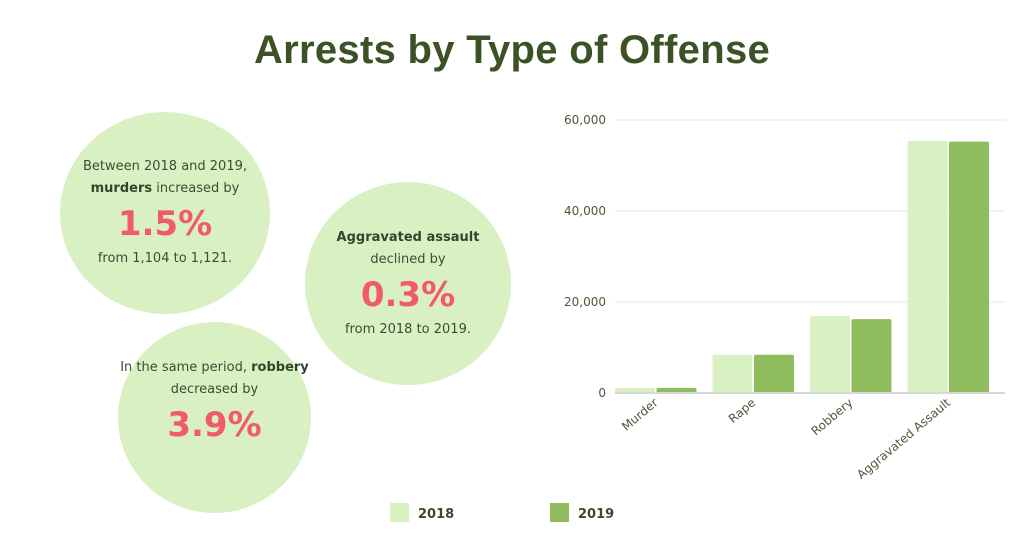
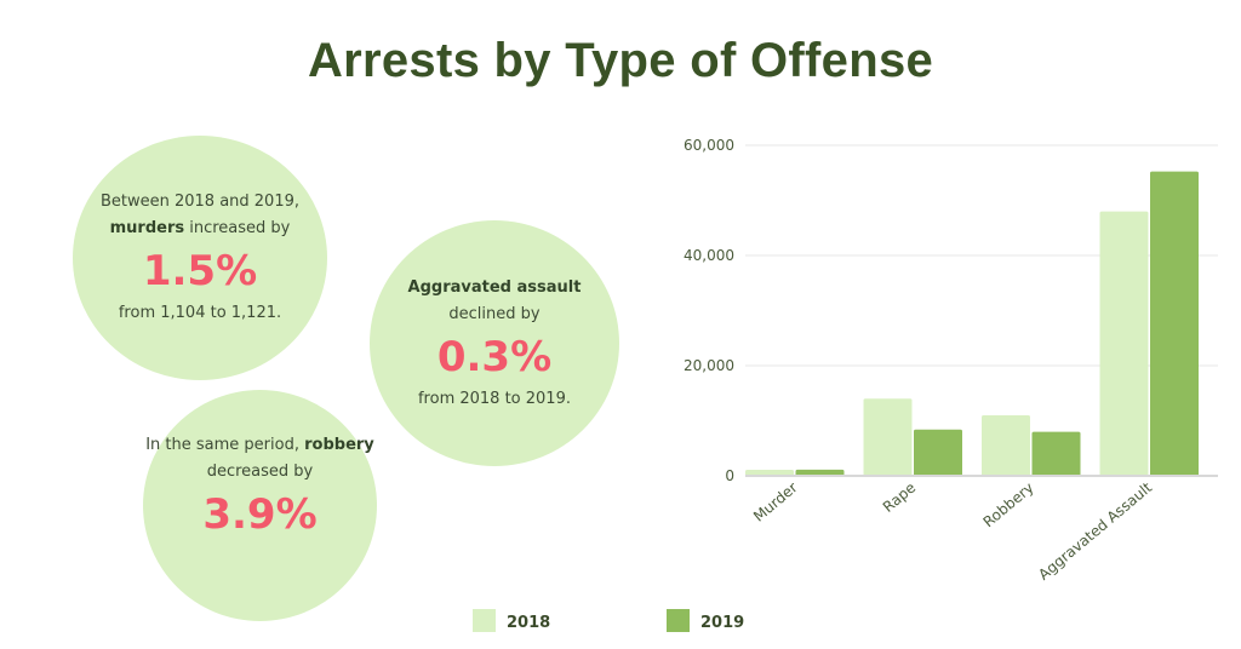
2018/Rape: 8000 -> 14000
2018/Robbery: 17000 -> 11000
2019/Robbery: 16000 -> 8000
2018/Aggravated Assault: 55000 -> 48000
